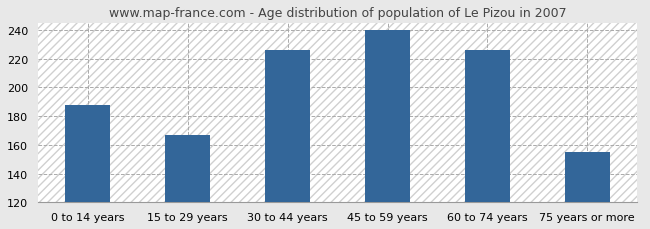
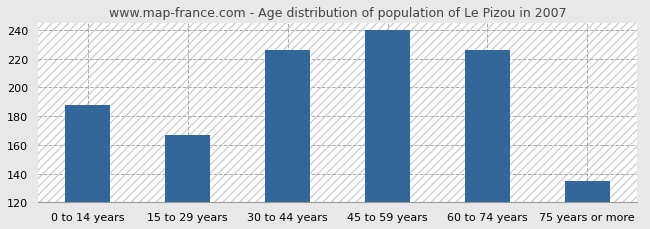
75 years or more: 155 -> 135
